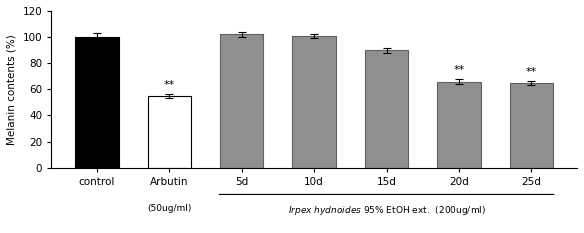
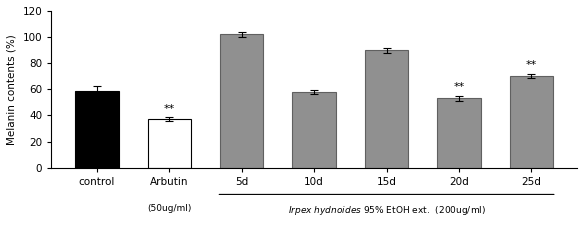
control: 100 -> 59
Arbutin: 55 -> 37
10d: 101 -> 58
20d: 66 -> 53
25d: 65 -> 70
